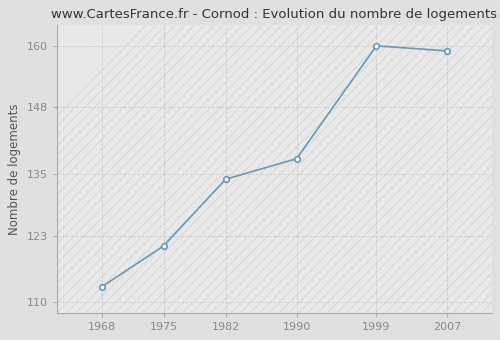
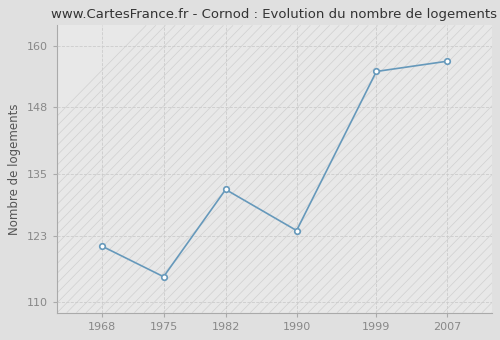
1968: 113 -> 121
1975: 121 -> 115
1982: 134 -> 132
1990: 138 -> 124
1999: 160 -> 155
2007: 159 -> 157
